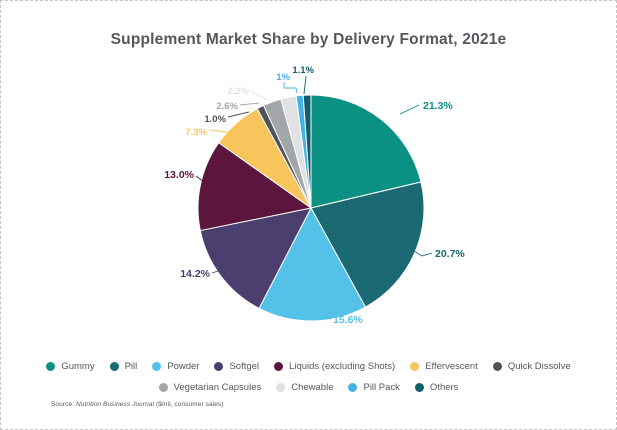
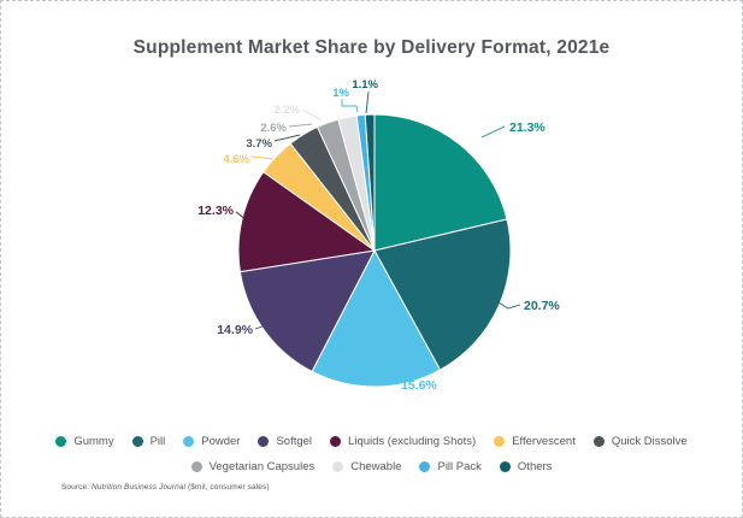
Softgel: 14.2% -> 14.9%
Liquids (excluding Shots): 13.0% -> 12.3%
Effervescent: 7.3% -> 4.6%
Quick Dissolve: 1.0% -> 3.7%
